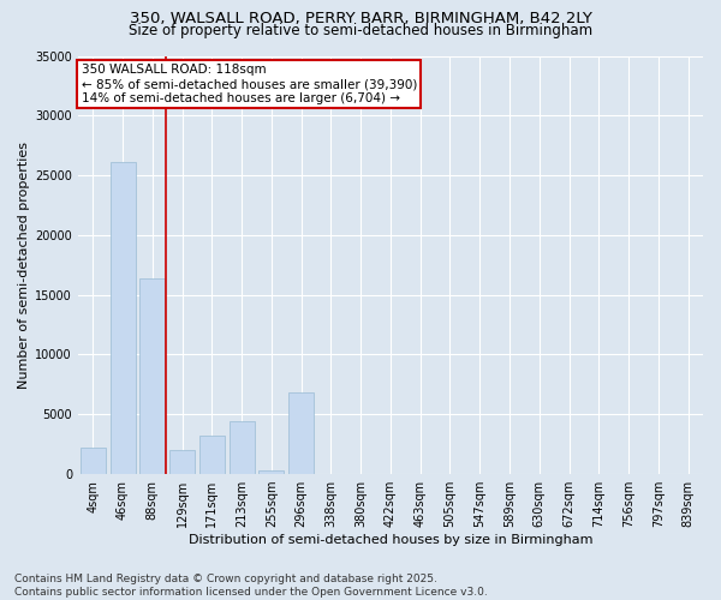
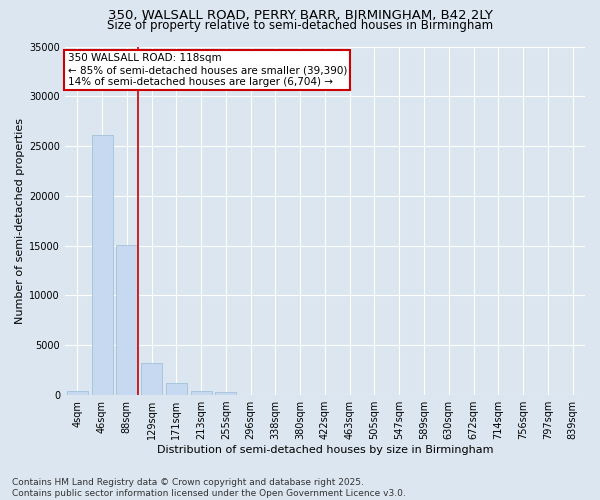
4sqm: 2200 -> 400
88sqm: 16400 -> 15100
129sqm: 2000 -> 3200
171sqm: 3200 -> 1200
213sqm: 4400 -> 400
296sqm: 6800 -> 0
